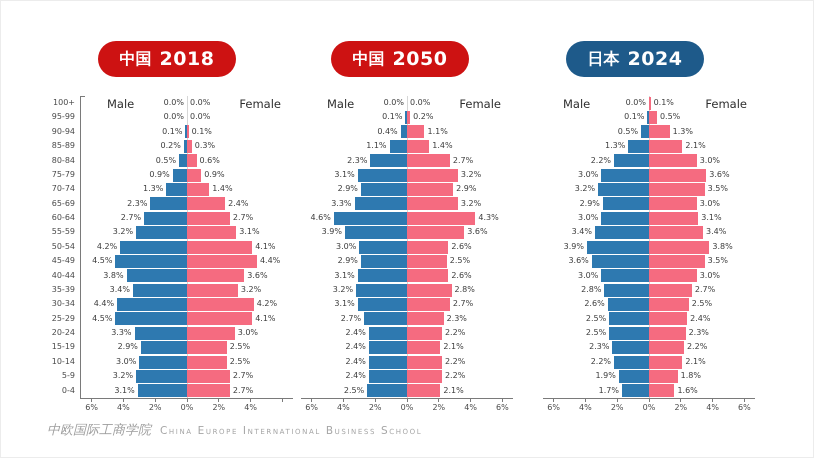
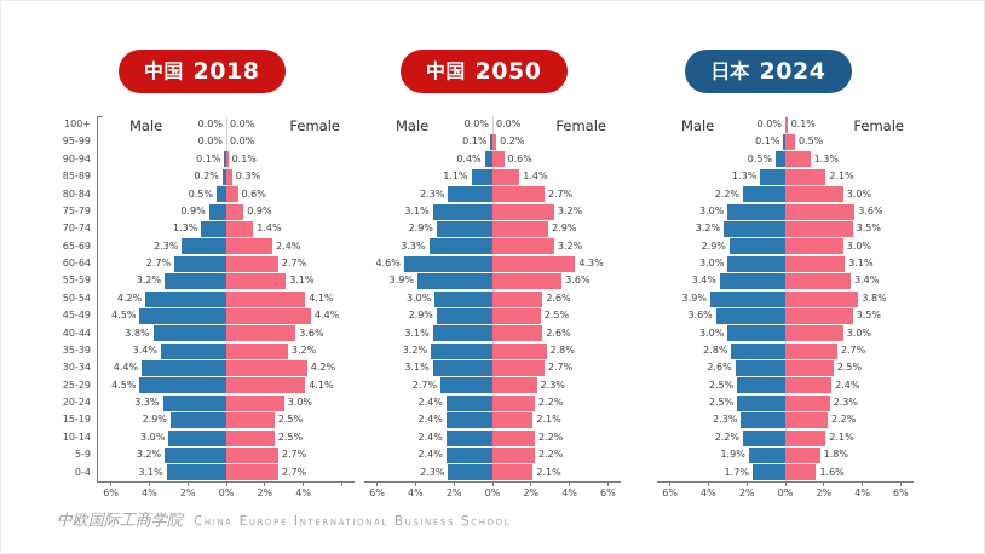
中国 2050/Female/90-94: 1.1% -> 0.6%
中国 2050/Male/0-4: 2.5% -> 2.3%
